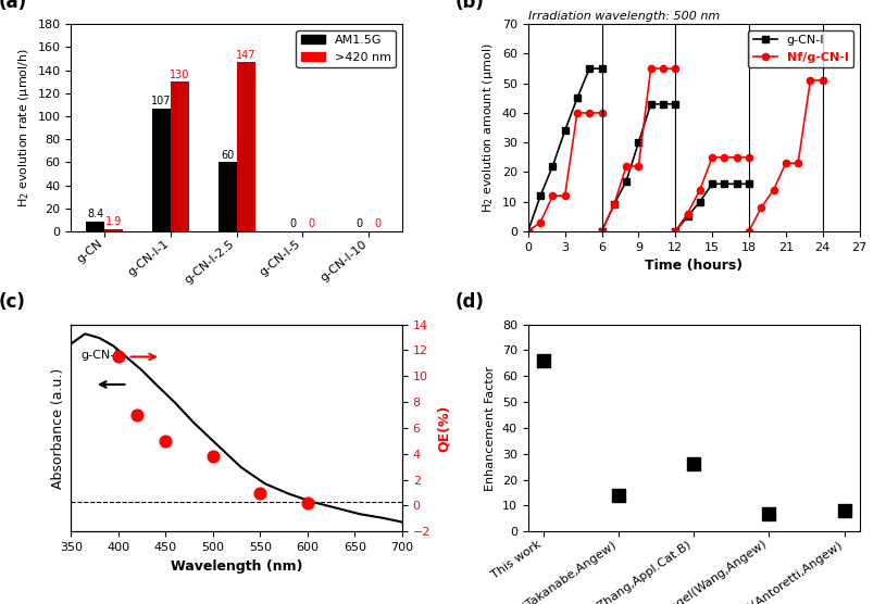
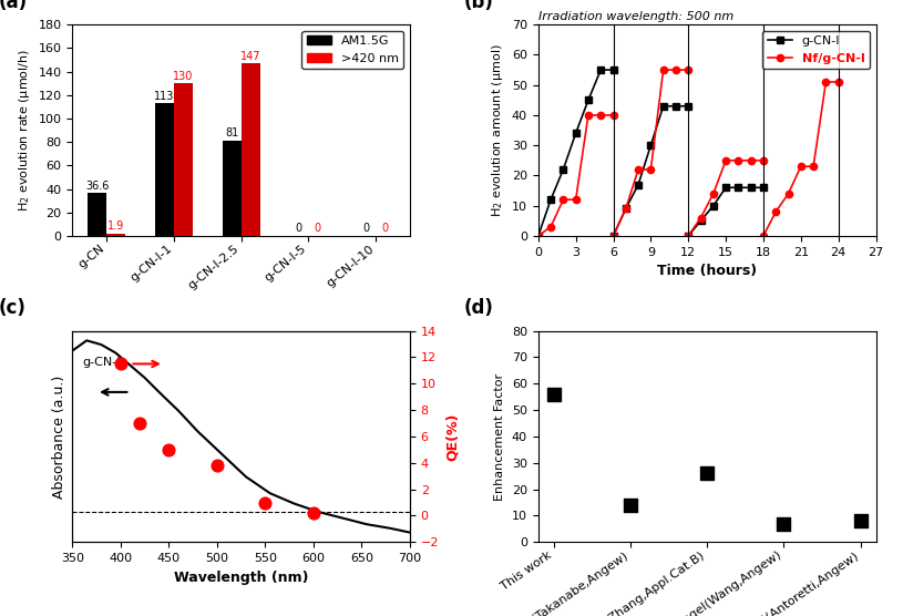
AM1.5G/g-CN: 8.4 -> 36.6
AM1.5G/g-CN-I-1: 107 -> 113
AM1.5G/g-CN-I-2.5: 60 -> 81
This work: 66 -> 56
